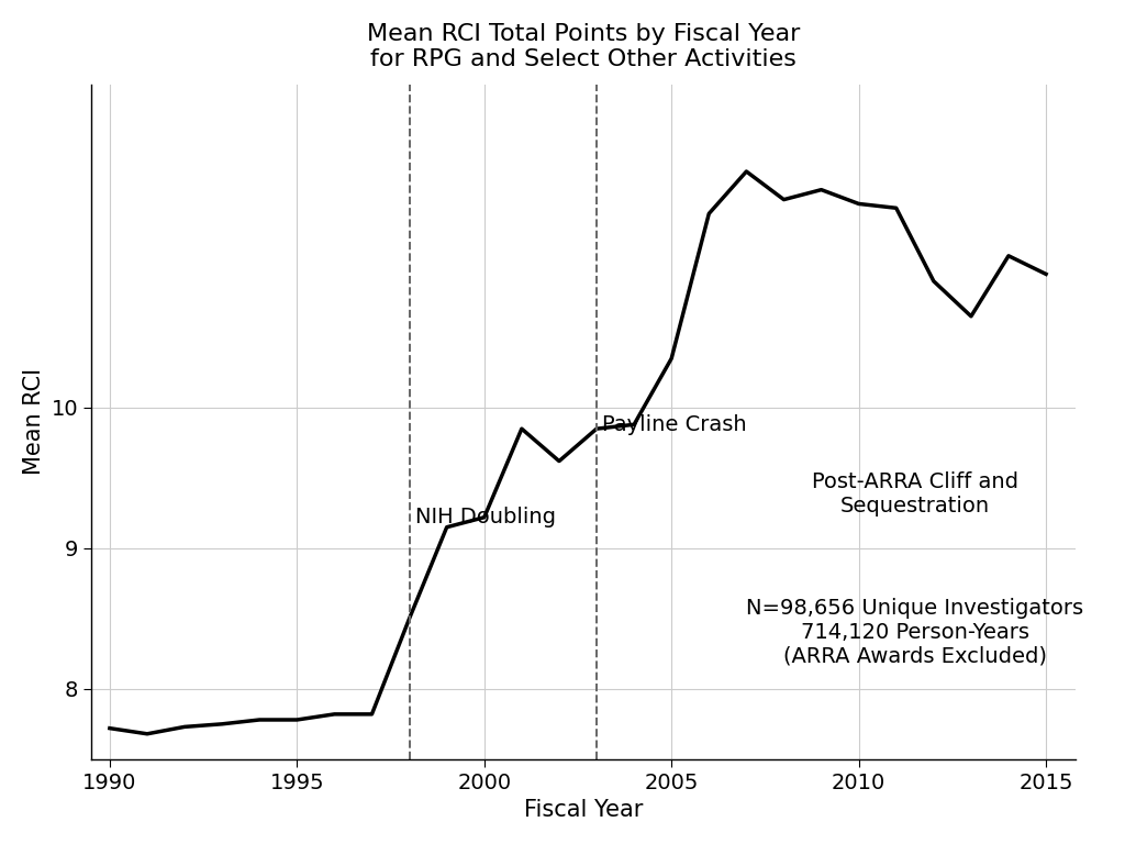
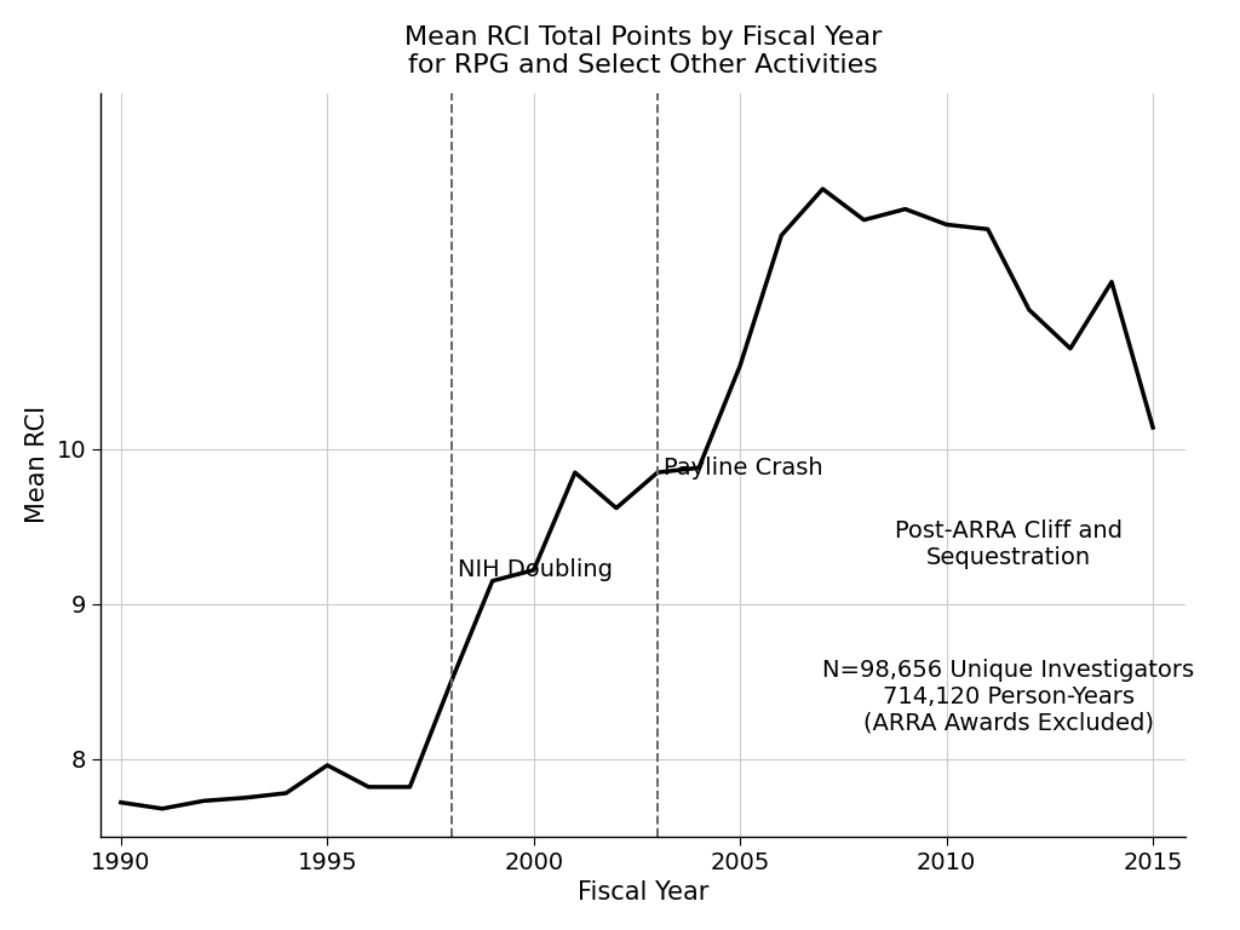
1995: 7.78 -> 7.96
2005: 10.35 -> 10.54
2015: 10.95 -> 10.14
